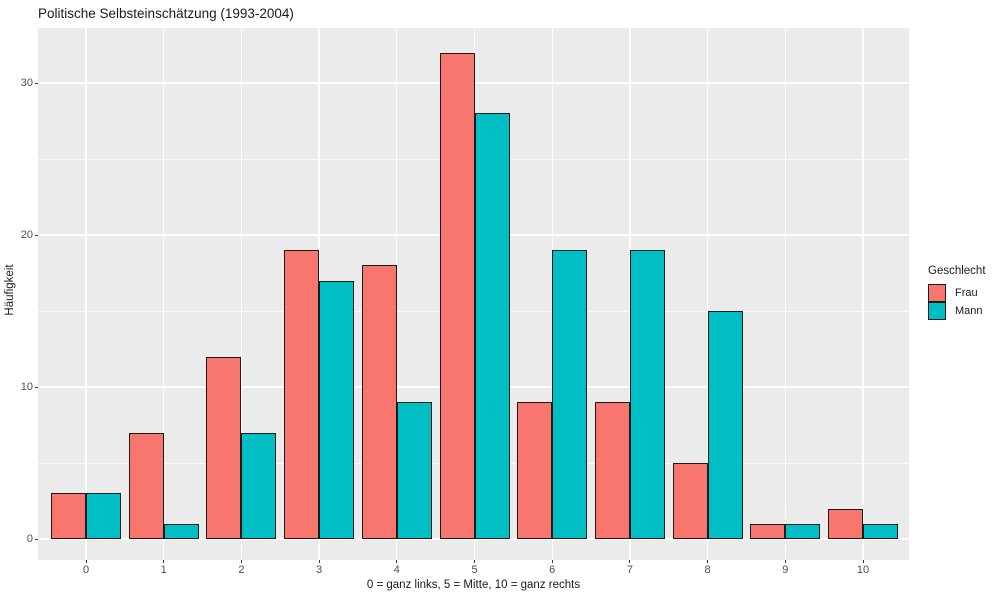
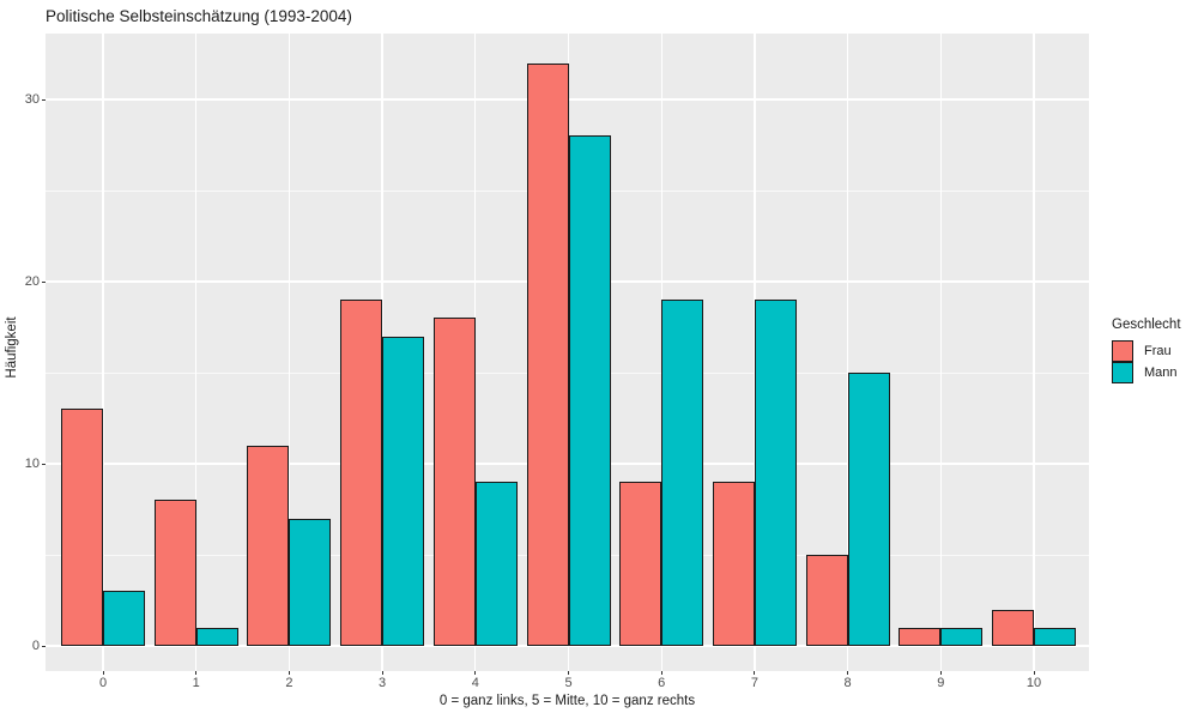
Frau/0: 3 -> 13
Frau/1: 7 -> 8
Frau/2: 12 -> 11
